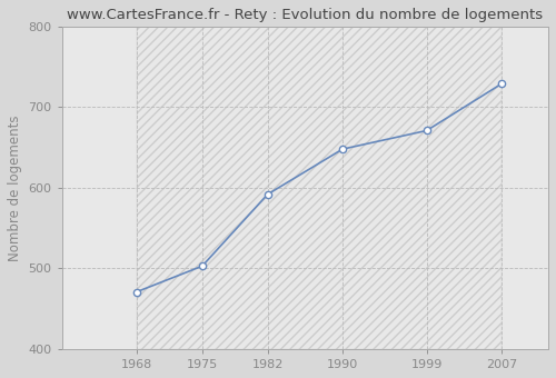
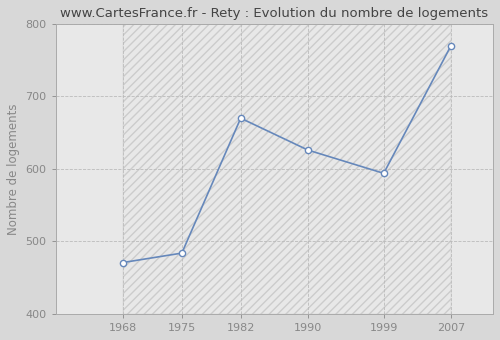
1975: 503 -> 484
1982: 592 -> 670
1990: 648 -> 626
1999: 671 -> 594
2007: 729 -> 770
